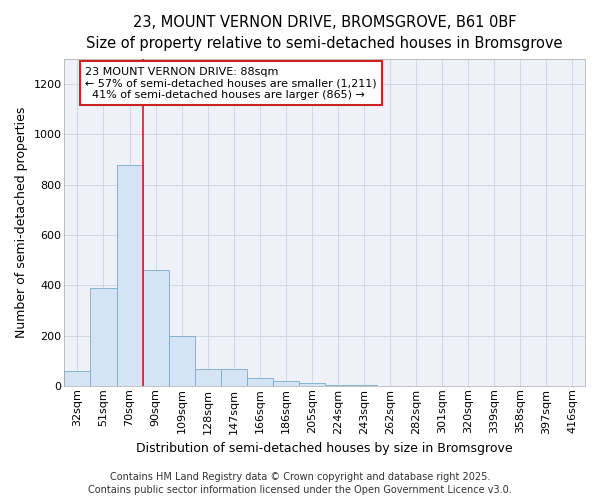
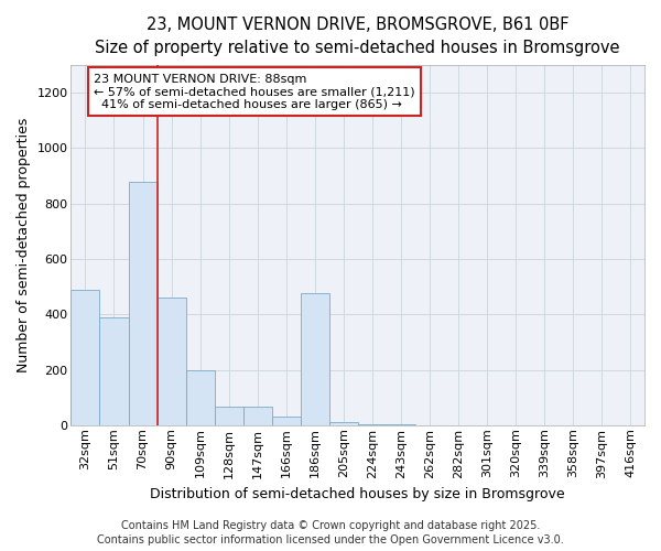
32sqm: 60 -> 490
186sqm: 20 -> 475
